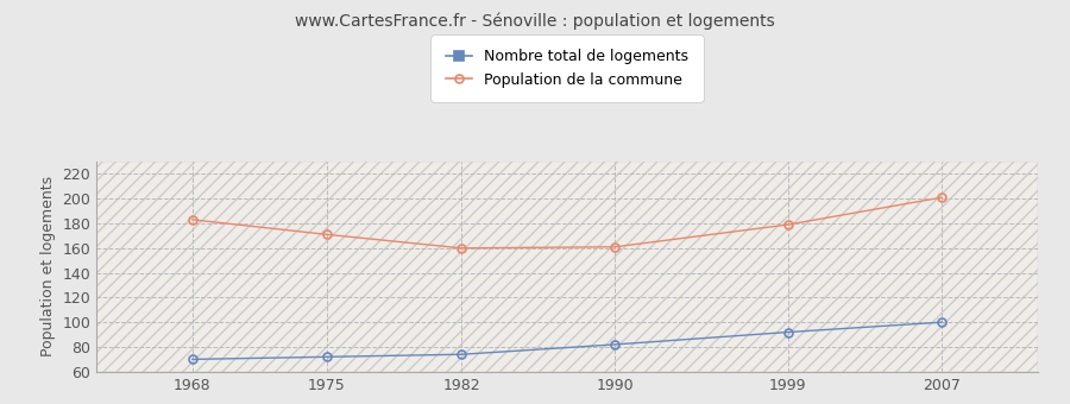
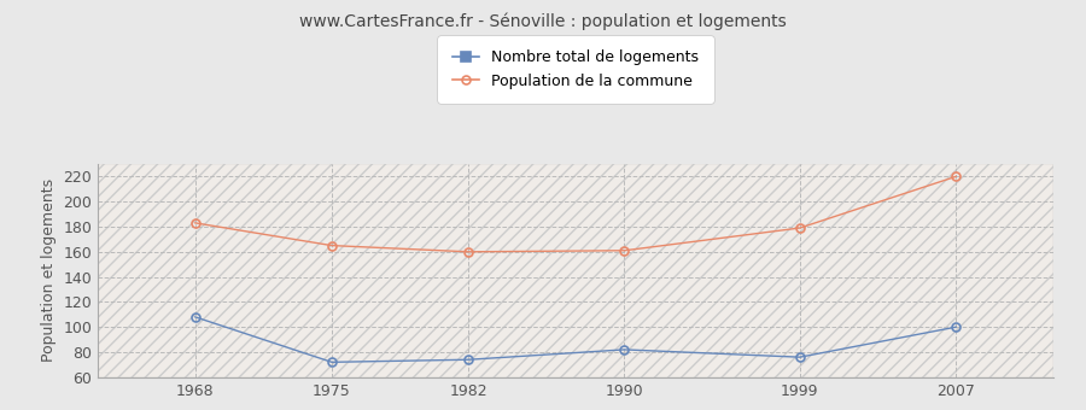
Nombre total de logements/1968: 70 -> 108
Population de la commune/1975: 171 -> 165
Nombre total de logements/1999: 92 -> 76
Population de la commune/2007: 201 -> 220
